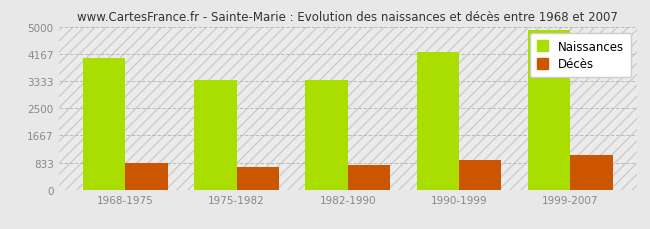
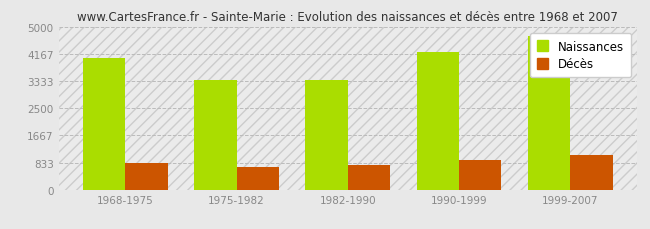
Naissances/1999-2007: 4900 -> 4700
